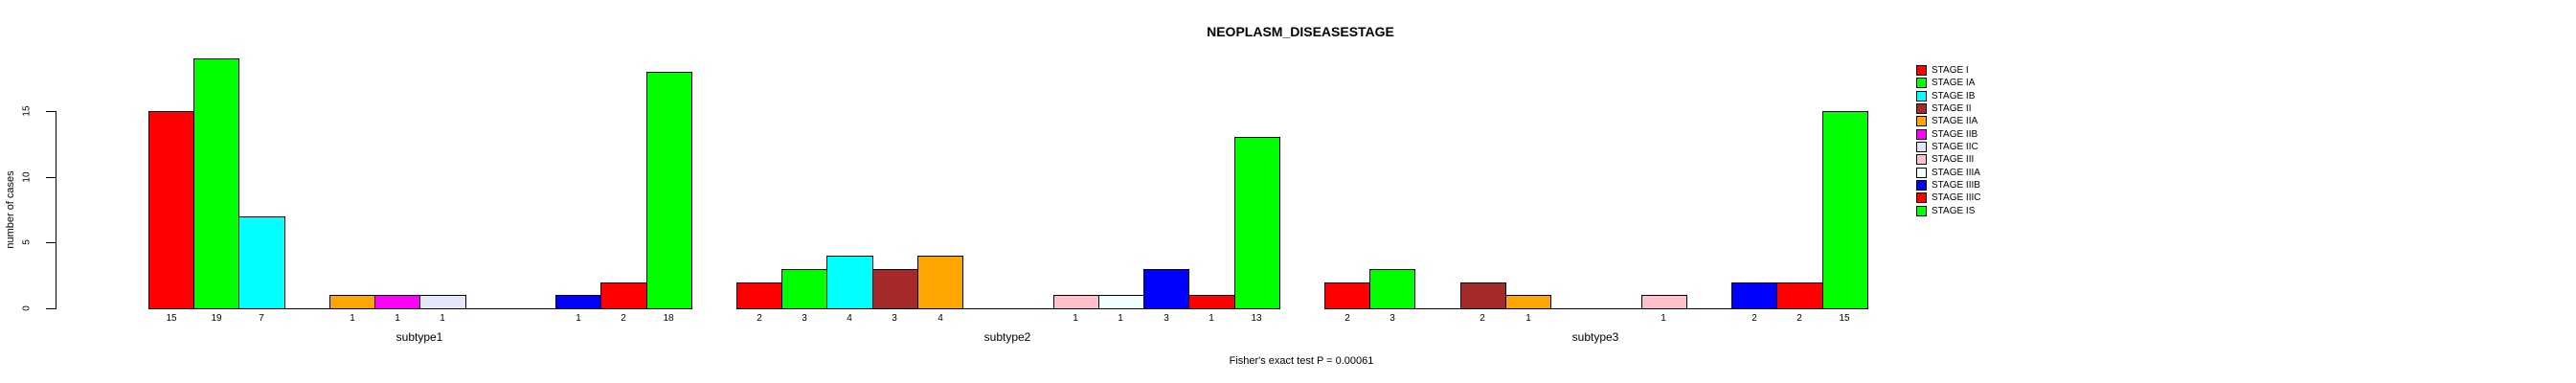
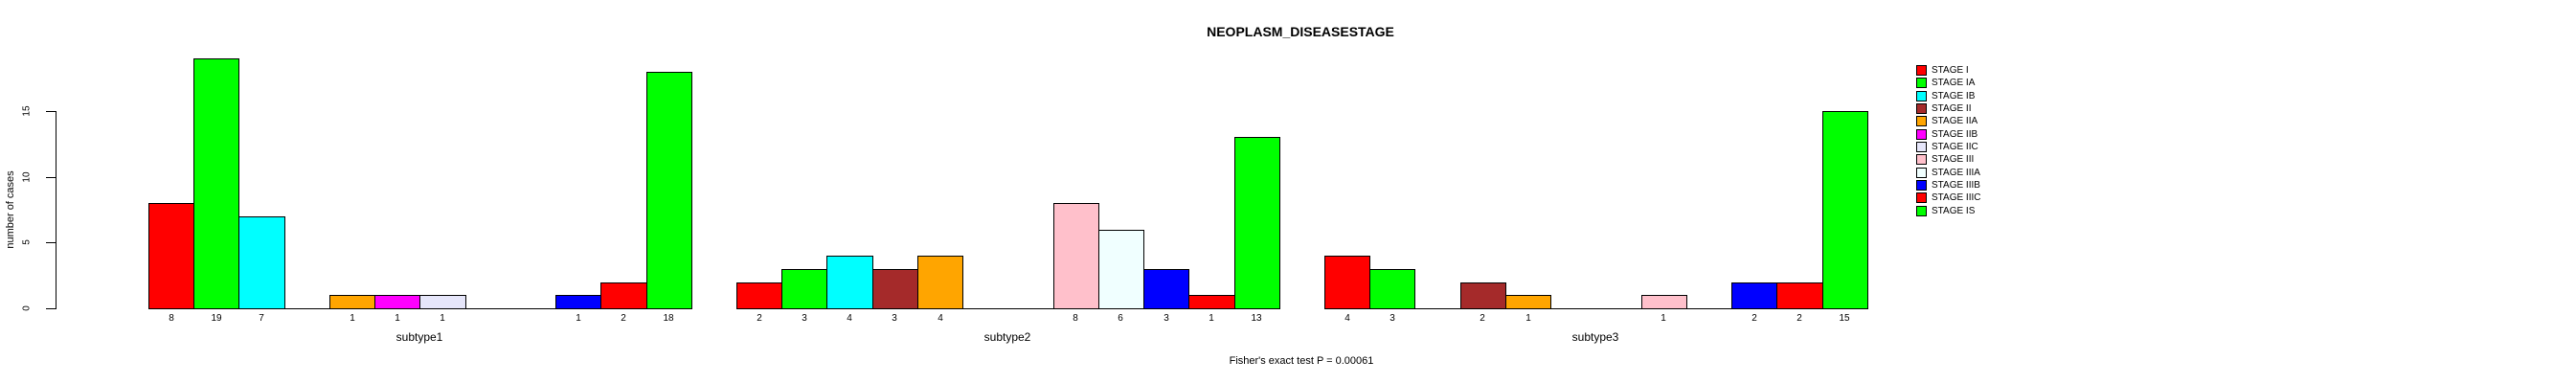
STAGE I/subtype1: 15 -> 8
STAGE III/subtype2: 1 -> 8
STAGE IIIA/subtype2: 1 -> 6
STAGE I/subtype3: 2 -> 4
